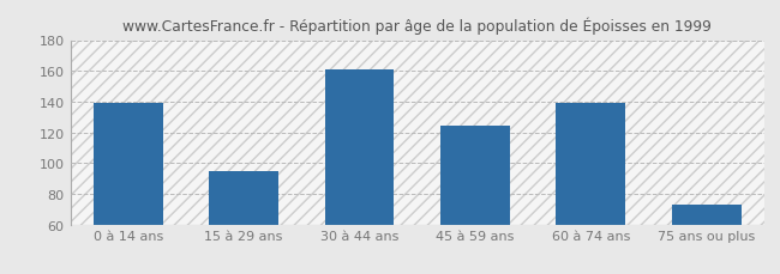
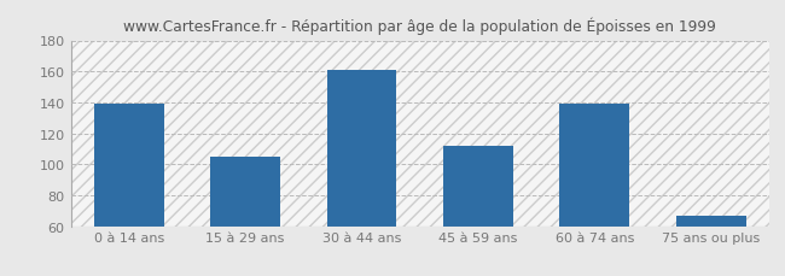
15 à 29 ans: 95 -> 105
45 à 59 ans: 124 -> 112
75 ans ou plus: 73 -> 67
